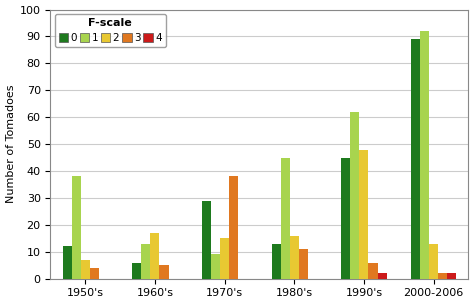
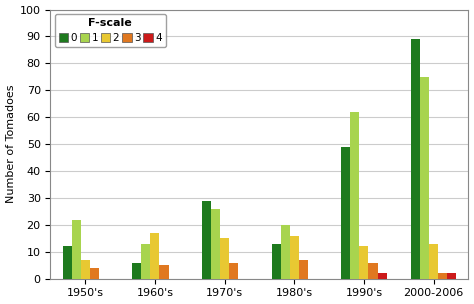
1/1950's: 38 -> 22
1/1970's: 9 -> 26
3/1970's: 38 -> 6
1/1980's: 45 -> 20
3/1980's: 11 -> 7
0/1990's: 45 -> 49
2/1990's: 48 -> 12
1/2000-2006: 92 -> 75
